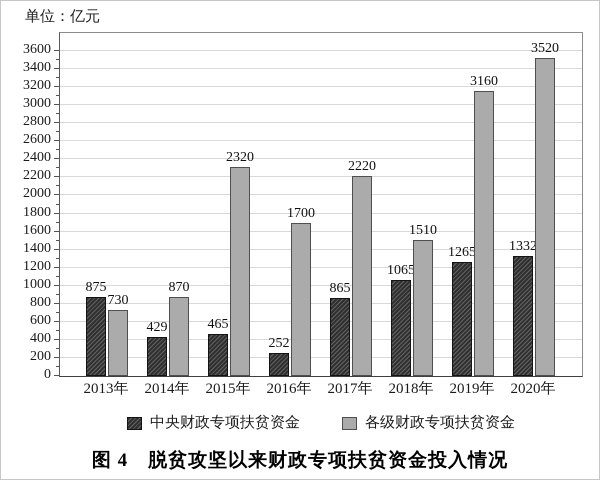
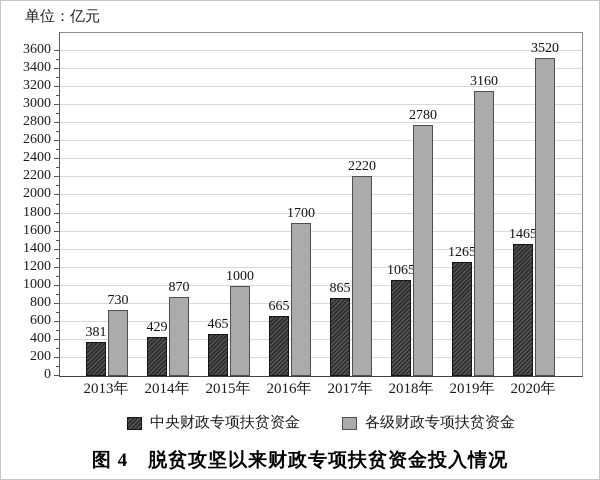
中央财政专项扶贫资金/2013年: 875 -> 381
各级财政专项扶贫资金/2015年: 2320 -> 1000
中央财政专项扶贫资金/2016年: 252 -> 665
各级财政专项扶贫资金/2018年: 1510 -> 2780
中央财政专项扶贫资金/2020年: 1332 -> 1465
